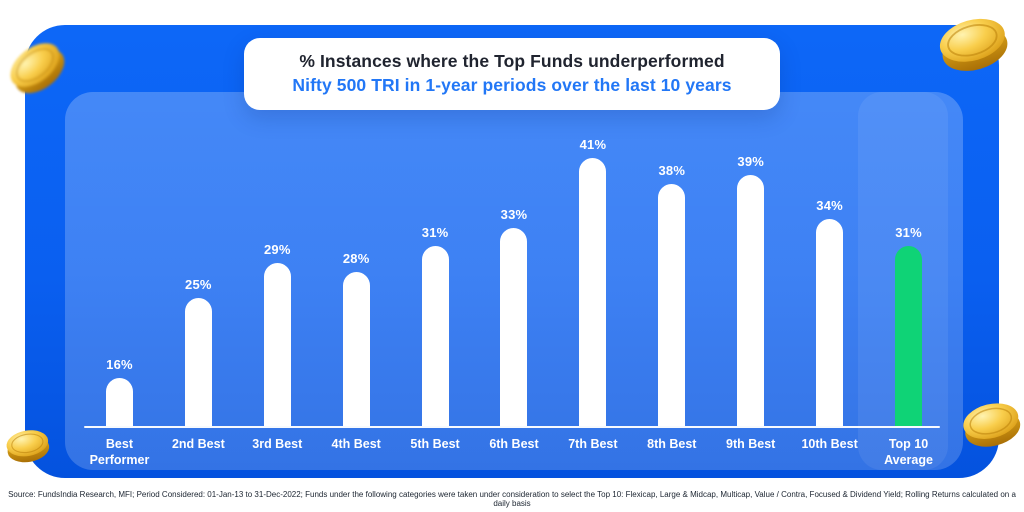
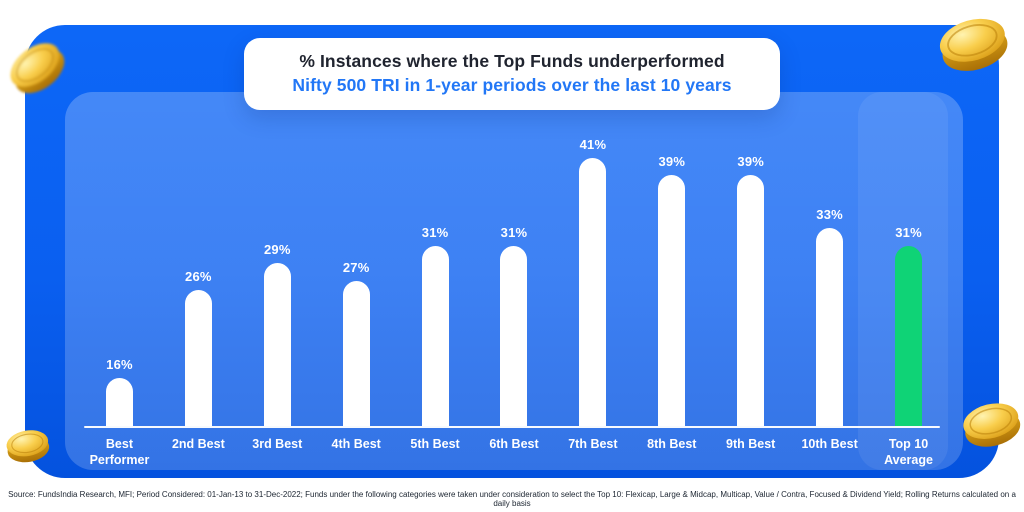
2nd Best: 25% -> 26%
4th Best: 28% -> 27%
6th Best: 33% -> 31%
8th Best: 38% -> 39%
10th Best: 34% -> 33%
